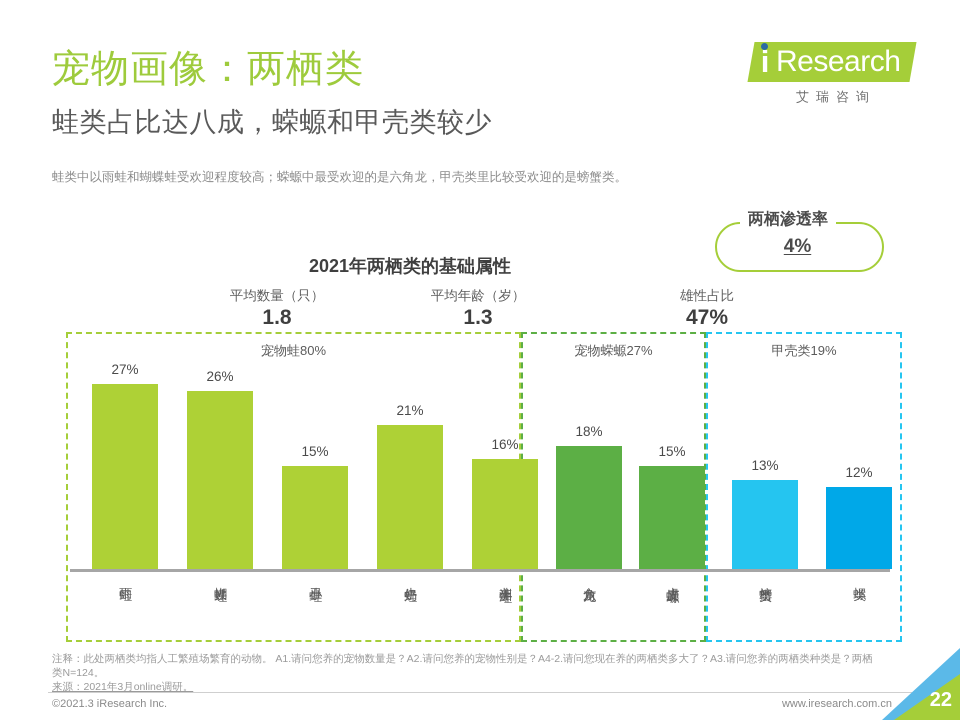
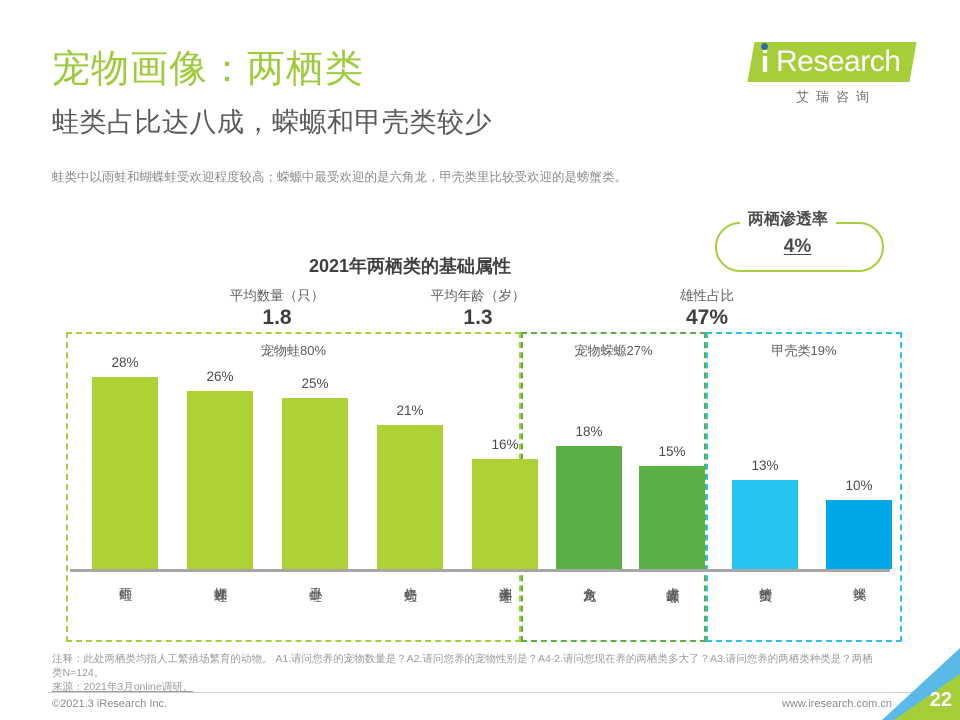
雨蛙: 27% -> 28%
小丑蛙: 15% -> 25%
螺类: 12% -> 10%
